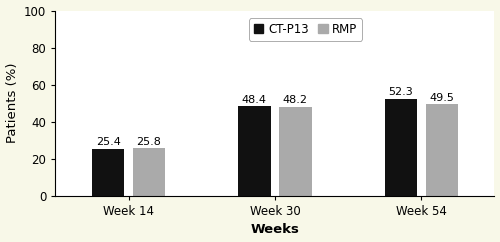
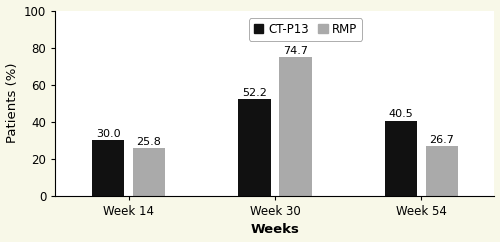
CT-P13/Week 14: 25.4 -> 30.0
CT-P13/Week 30: 48.4 -> 52.2
RMP/Week 30: 48.2 -> 74.7
CT-P13/Week 54: 52.3 -> 40.5
RMP/Week 54: 49.5 -> 26.7
